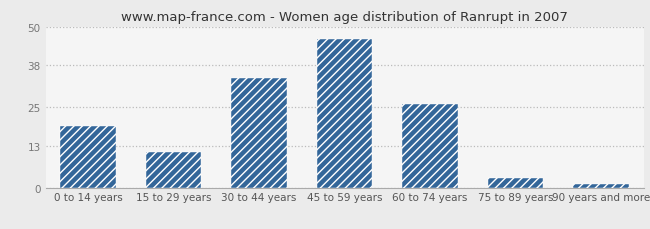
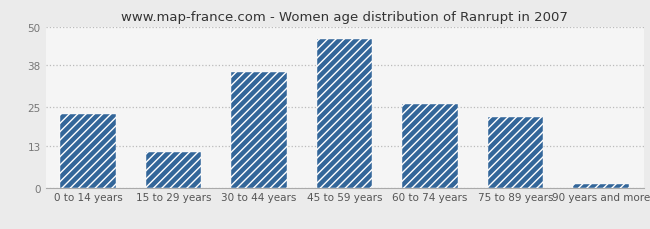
0 to 14 years: 19 -> 23
30 to 44 years: 34 -> 36
75 to 89 years: 3 -> 22
